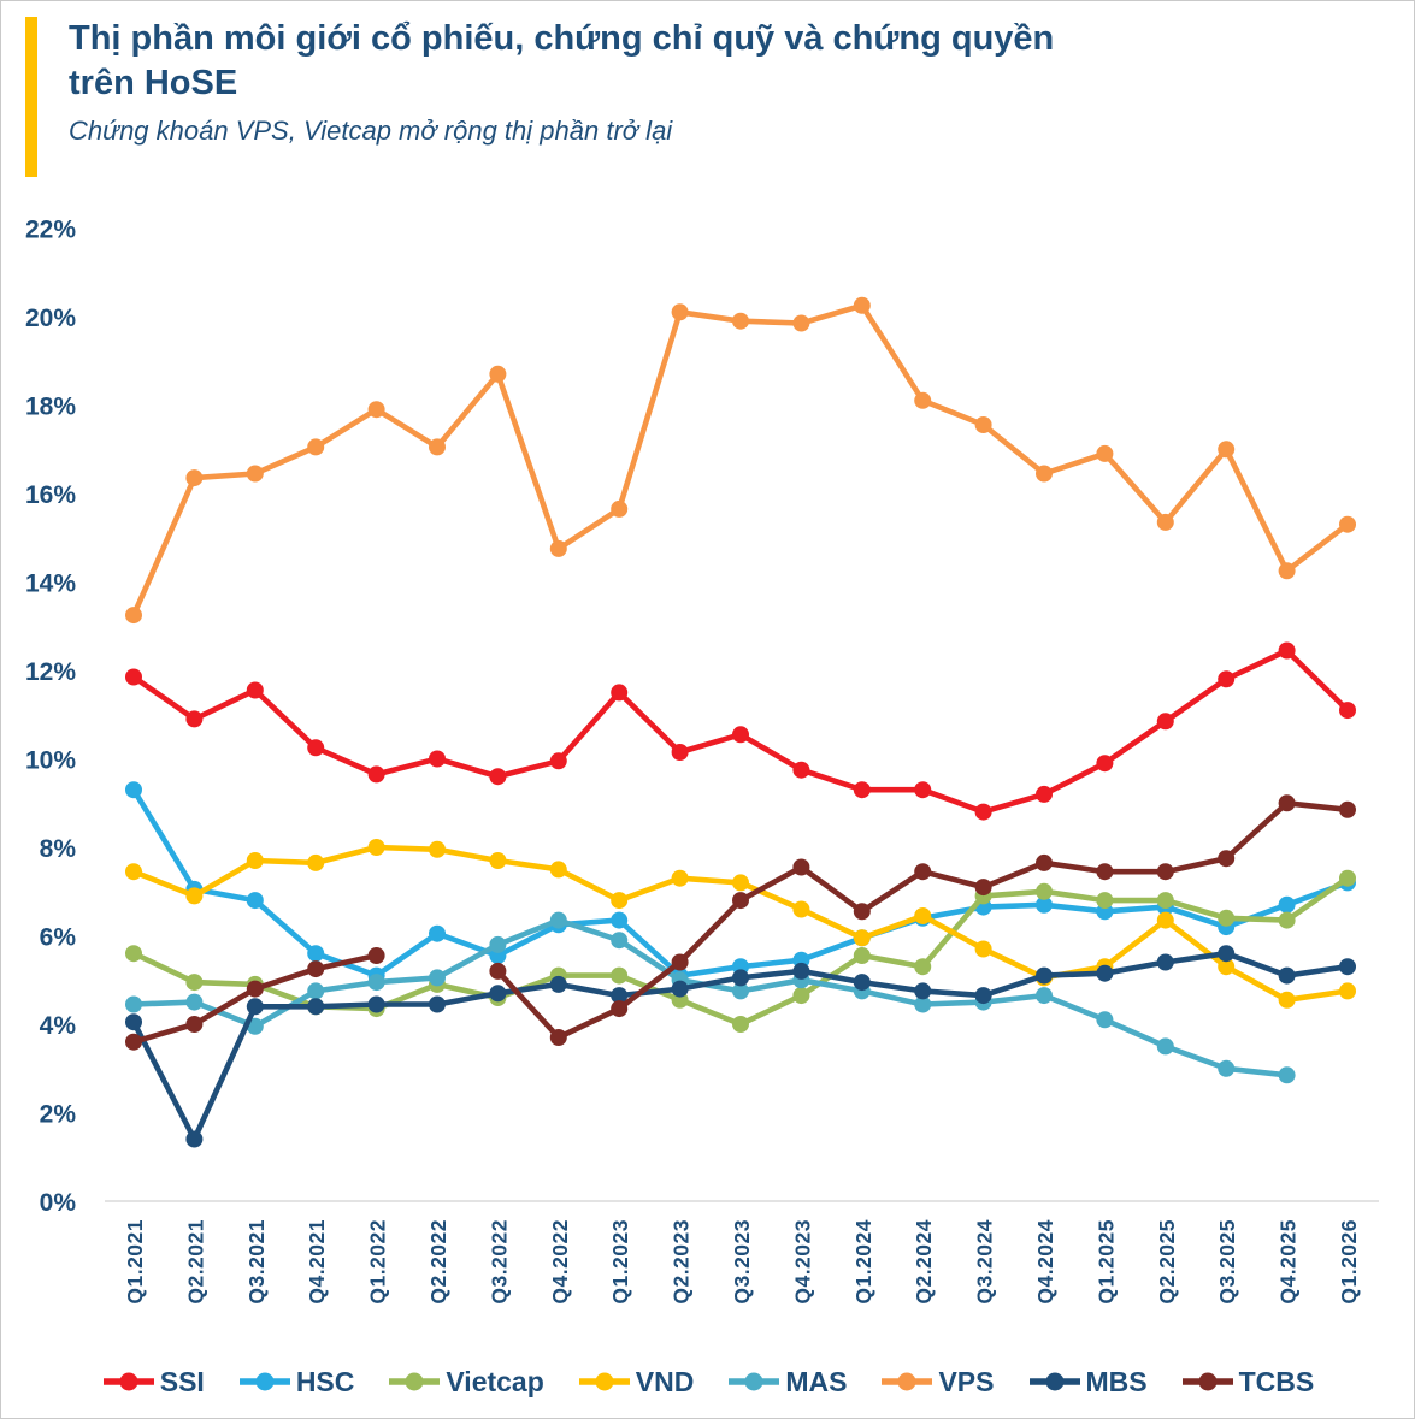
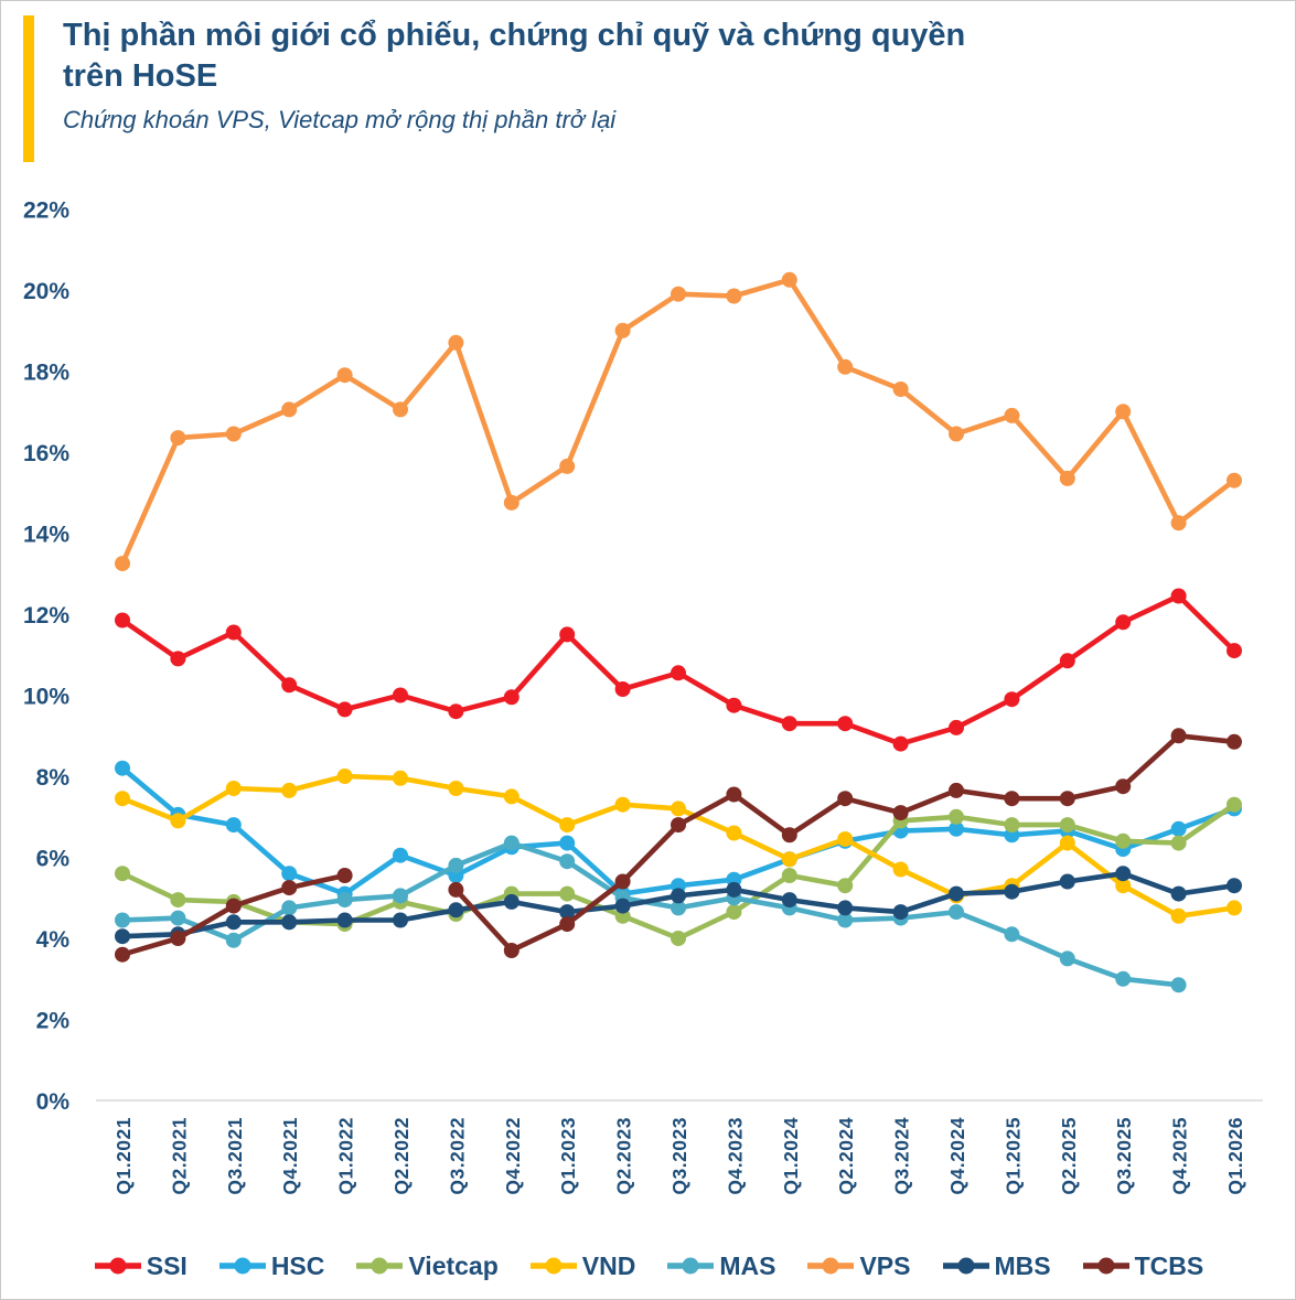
HSC/Q1.2021: 9.3% -> 8.2%
MBS/Q2.2021: 1.4% -> 4.1%
VPS/Q2.2023: 20.1% -> 19.0%
